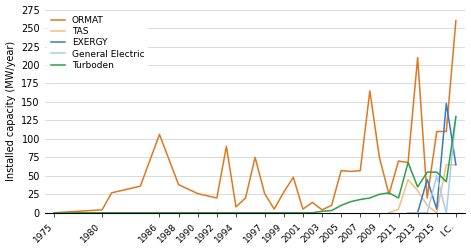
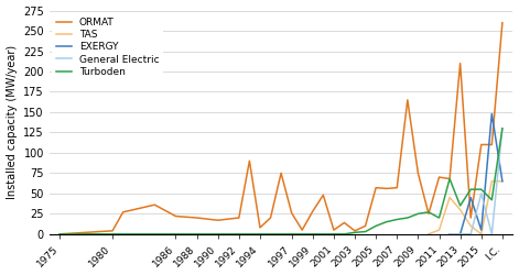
ORMAT/1986: 106 -> 22
ORMAT/1988: 38 -> 20
ORMAT/1990: 26 -> 17
